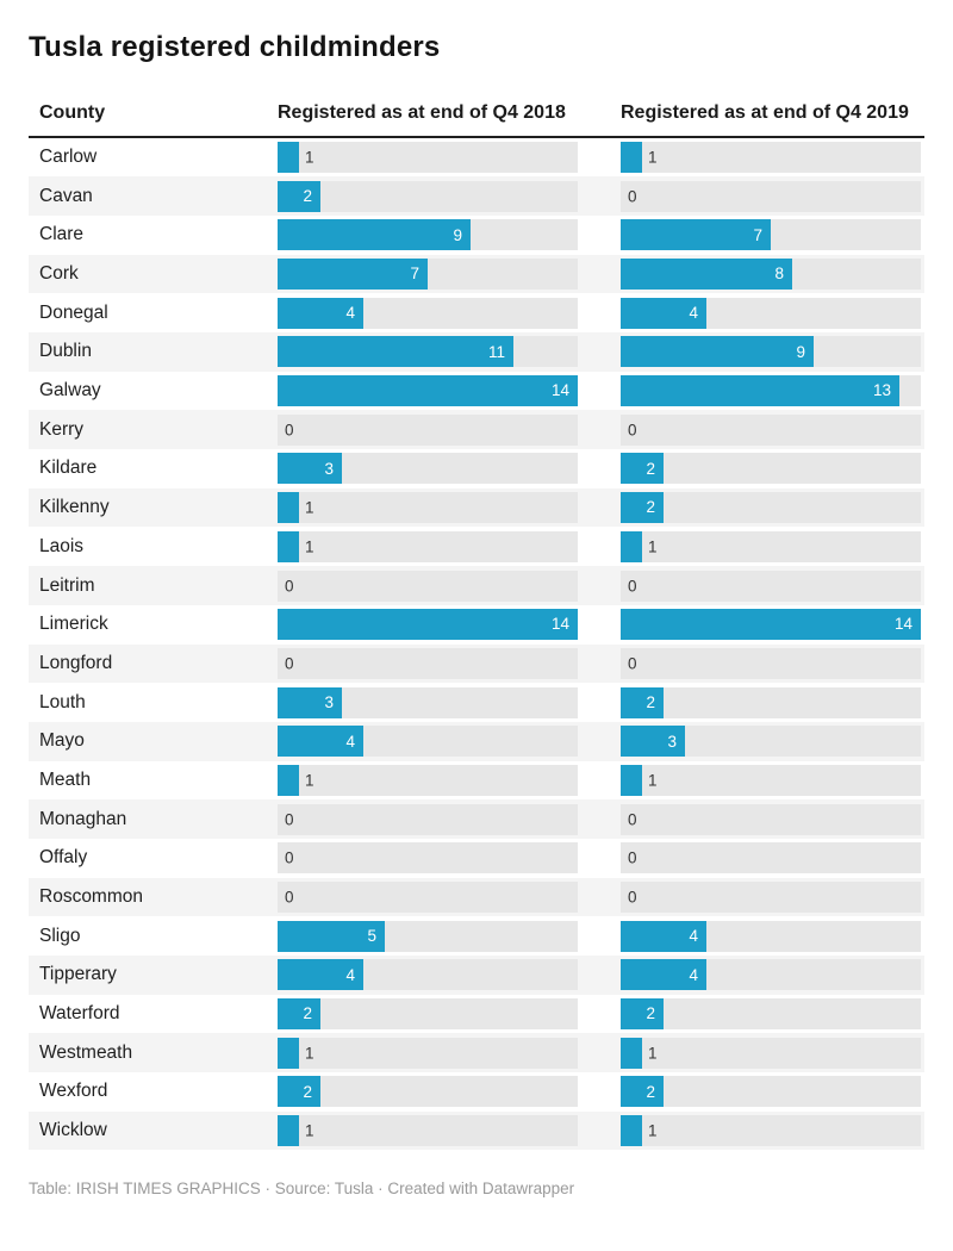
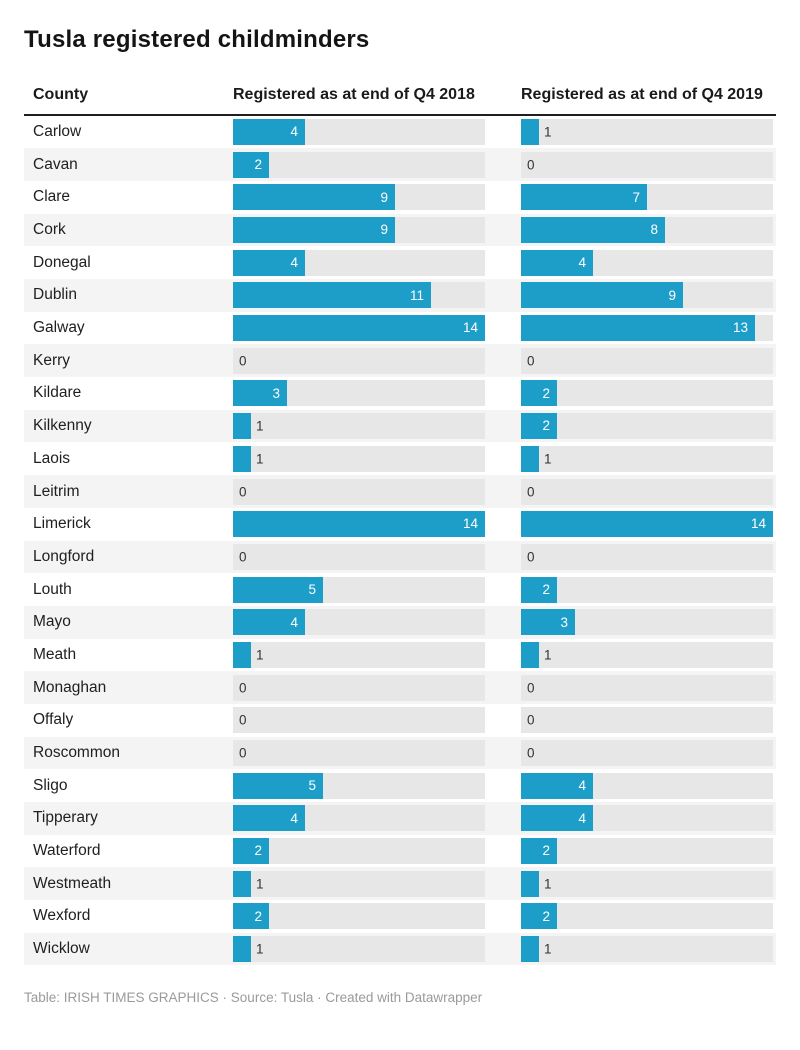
Registered as at end of Q4 2018/Carlow: 1 -> 4
Registered as at end of Q4 2018/Cork: 7 -> 9
Registered as at end of Q4 2018/Louth: 3 -> 5
